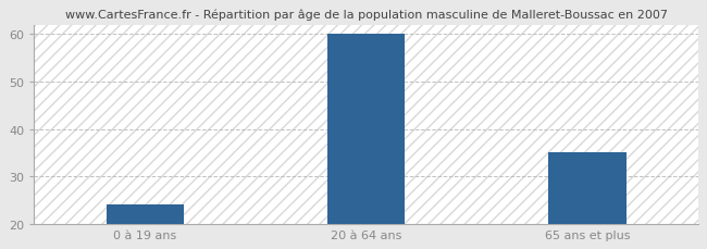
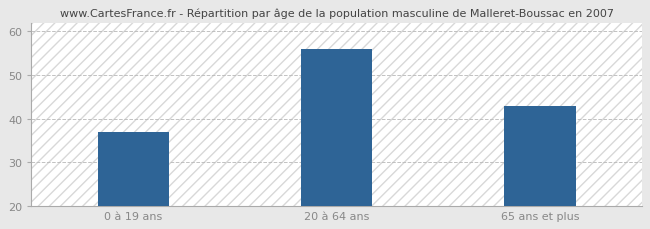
0 à 19 ans: 24 -> 37
20 à 64 ans: 60 -> 56
65 ans et plus: 35 -> 43
